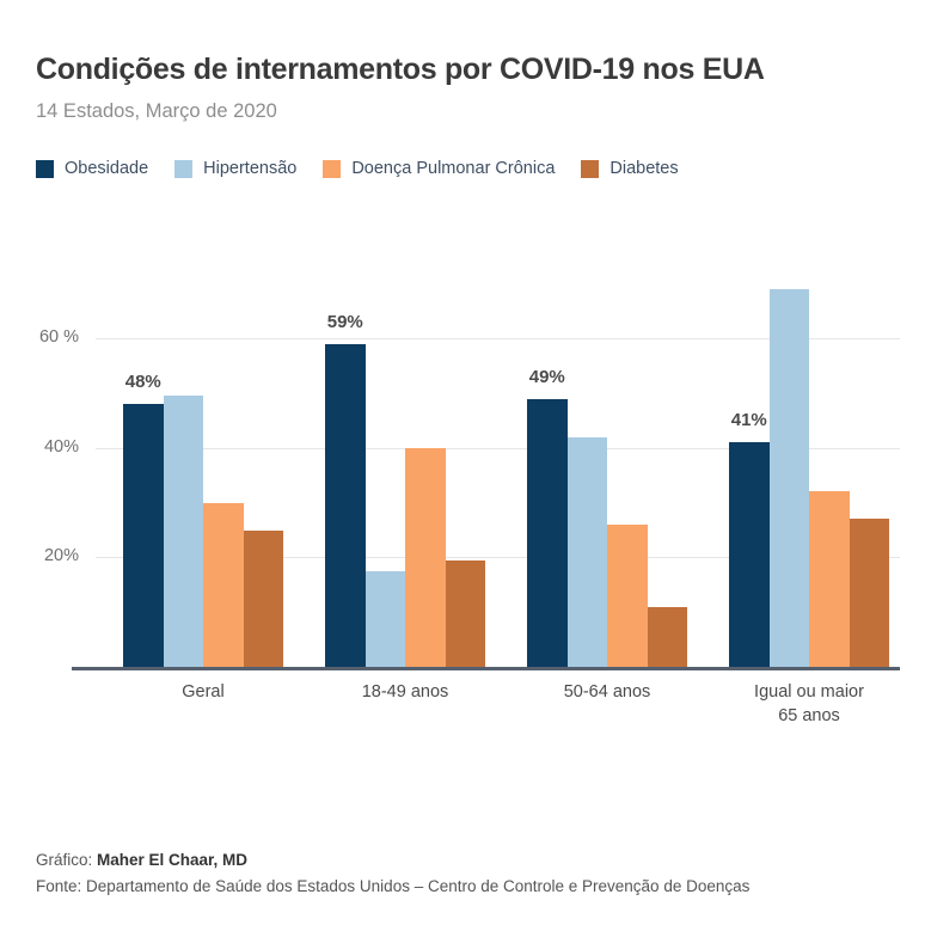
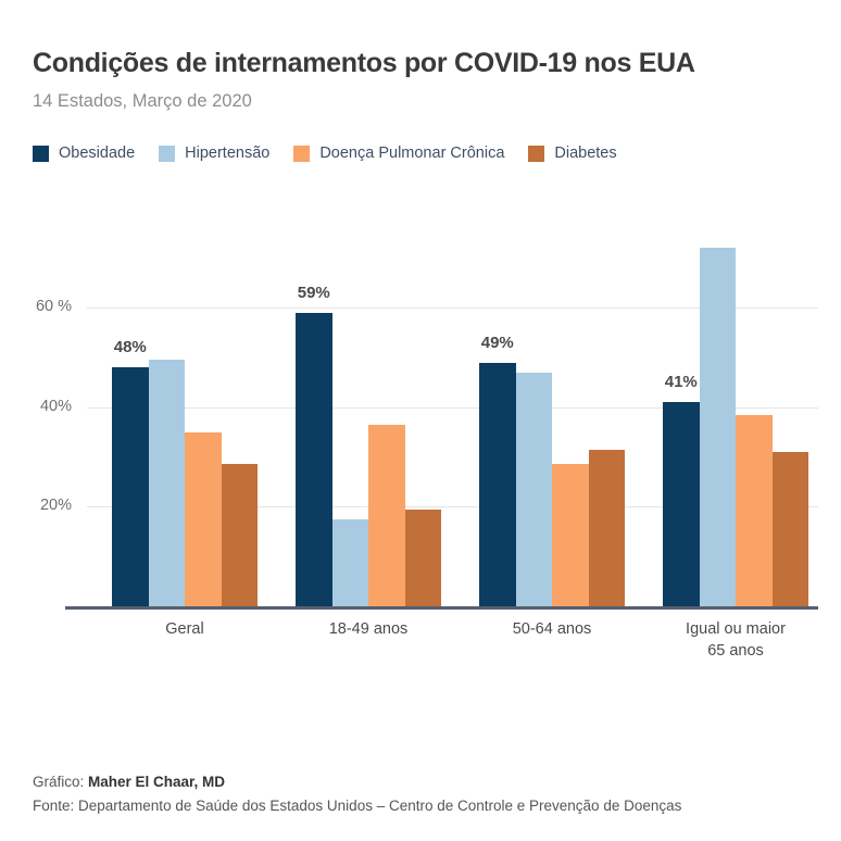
Doença Pulmonar Crônica/Geral: 30% -> 35%
Diabetes/Geral: 25% -> 28%
Doença Pulmonar Crônica/18-49 anos: 40% -> 36%
Hipertensão/50-64 anos: 42% -> 47%
Doença Pulmonar Crônica/50-64 anos: 26% -> 28%
Diabetes/50-64 anos: 11% -> 32%
Hipertensão/Igual ou maior 65 anos: 69% -> 72%
Doença Pulmonar Crônica/Igual ou maior 65 anos: 32% -> 38%
Diabetes/Igual ou maior 65 anos: 27% -> 31%
